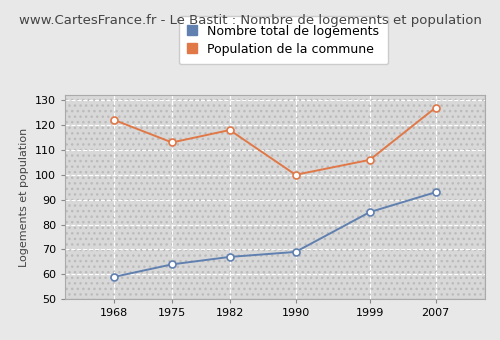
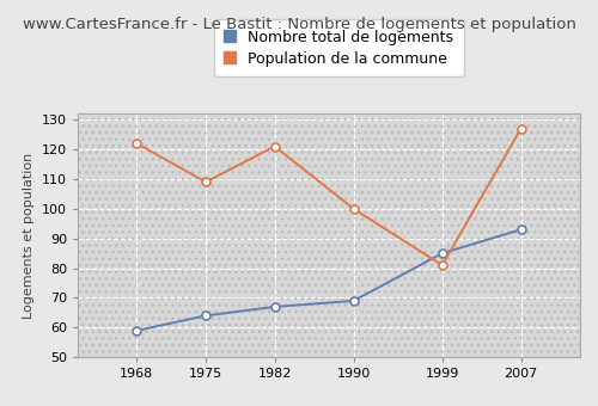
Population de la commune/1975: 113 -> 109
Population de la commune/1982: 118 -> 121
Population de la commune/1999: 106 -> 81
